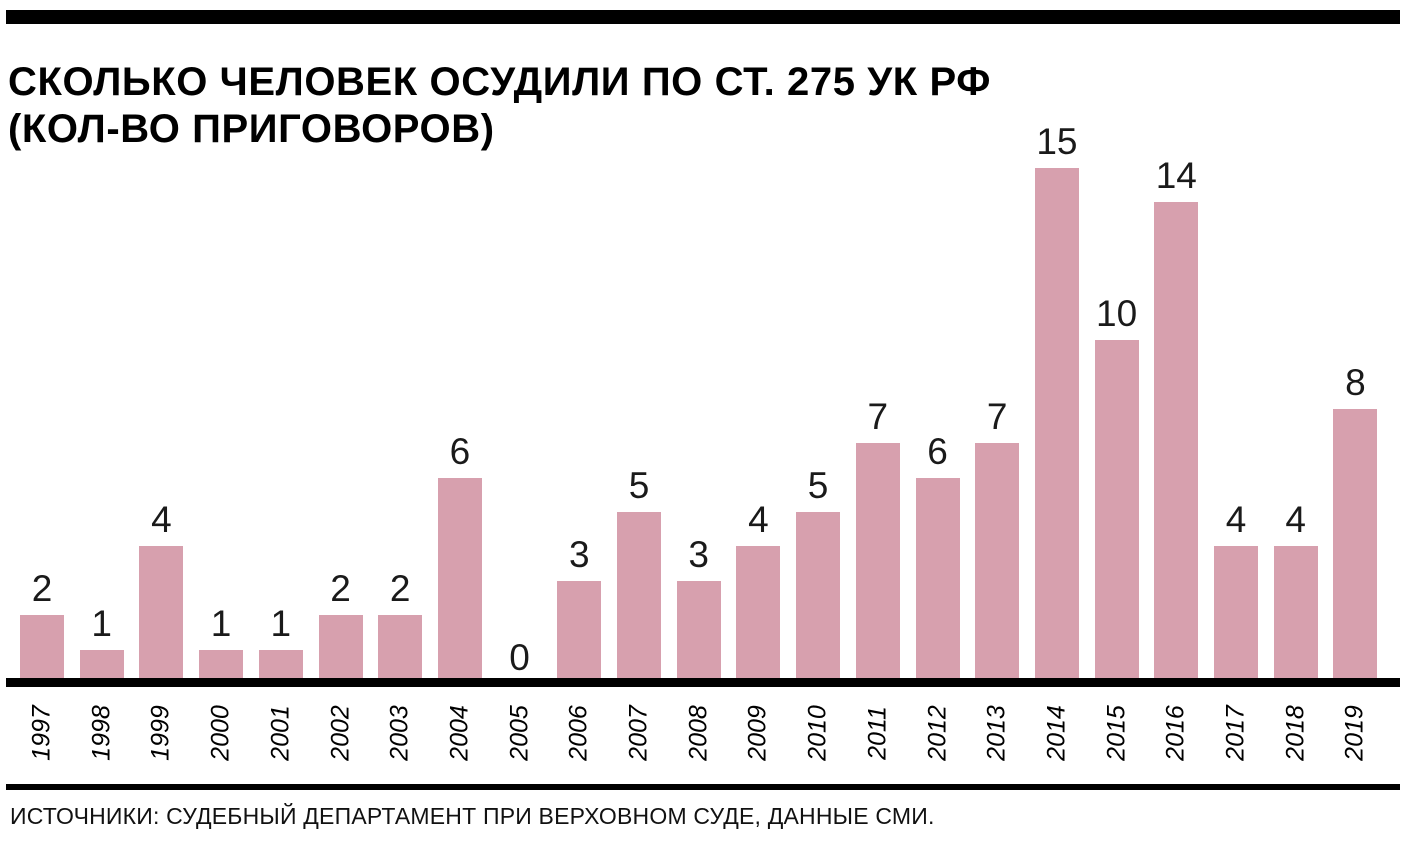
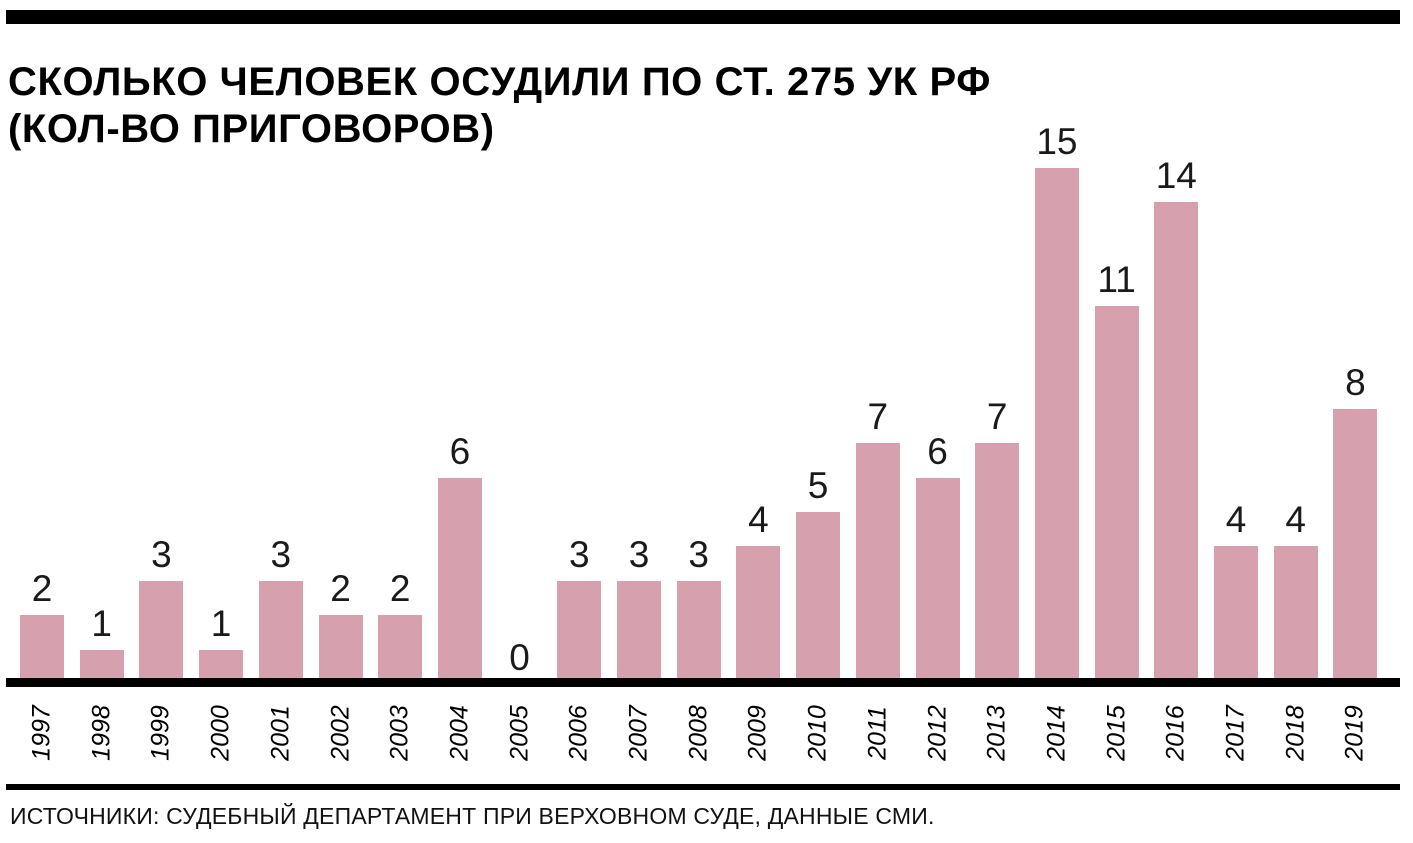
1999: 4 -> 3
2001: 1 -> 3
2007: 5 -> 3
2015: 10 -> 11
